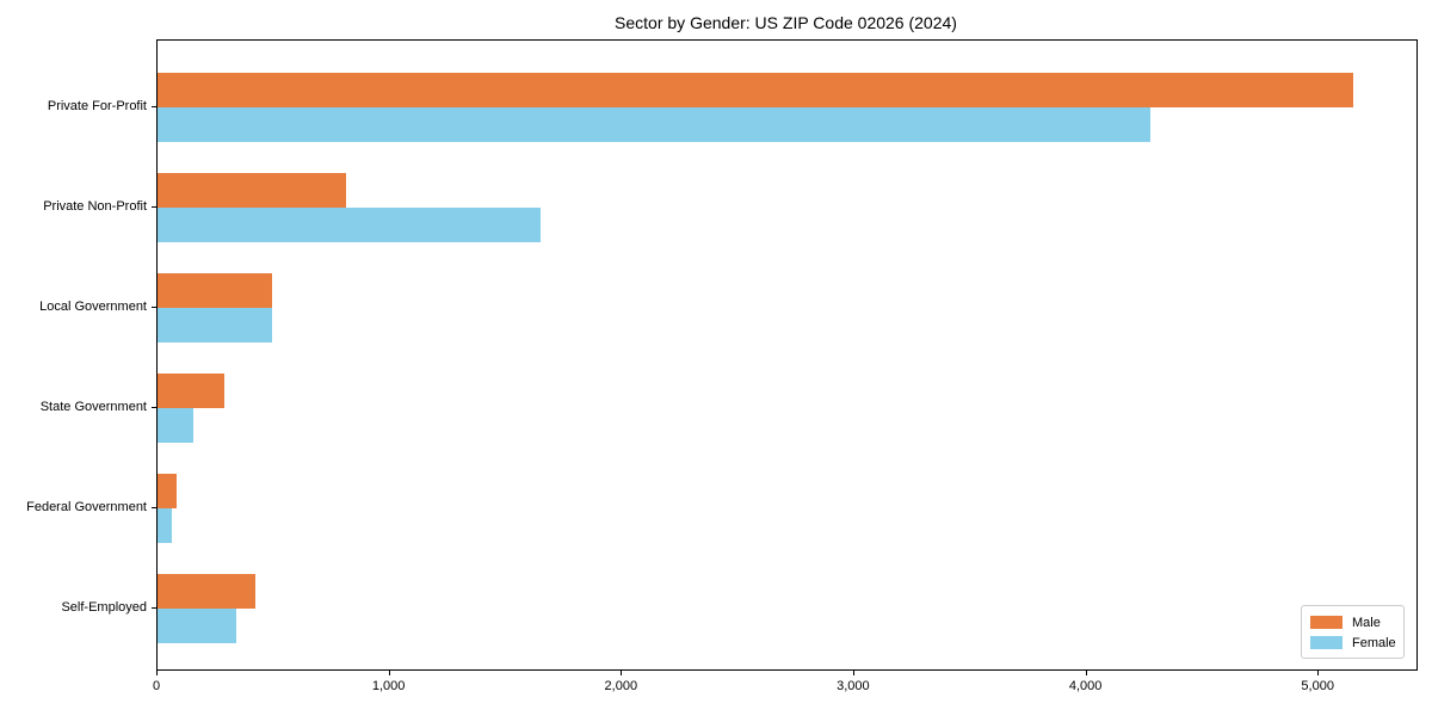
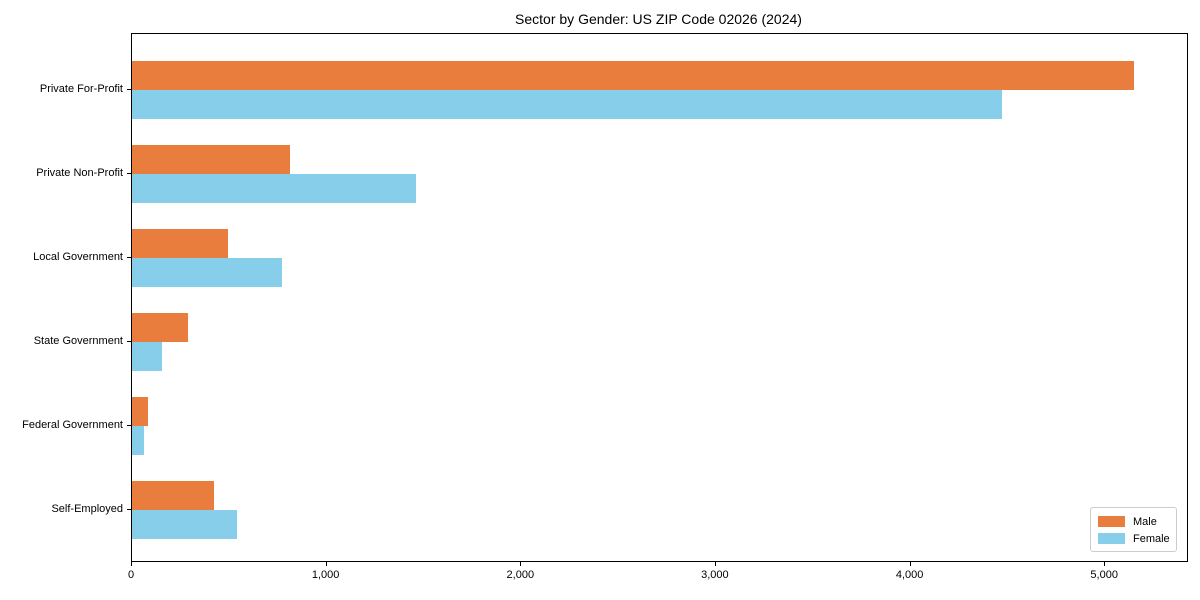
Female/Private For-Profit: 4280 -> 4470
Female/Private Non-Profit: 1650 -> 1460
Female/Local Government: 500 -> 770
Female/Self-Employed: 340 -> 540
